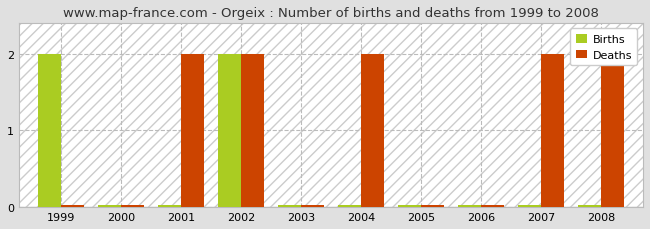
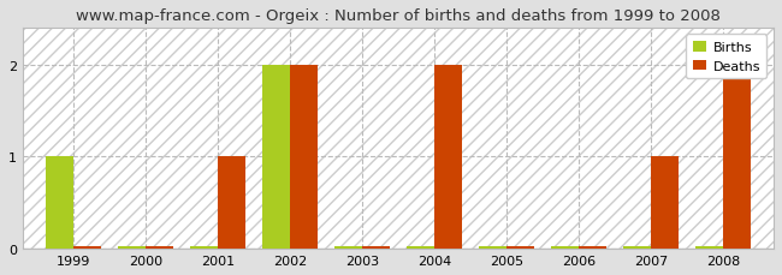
Births/1999: 2 -> 1
Deaths/2001: 2 -> 1
Deaths/2007: 2 -> 1
